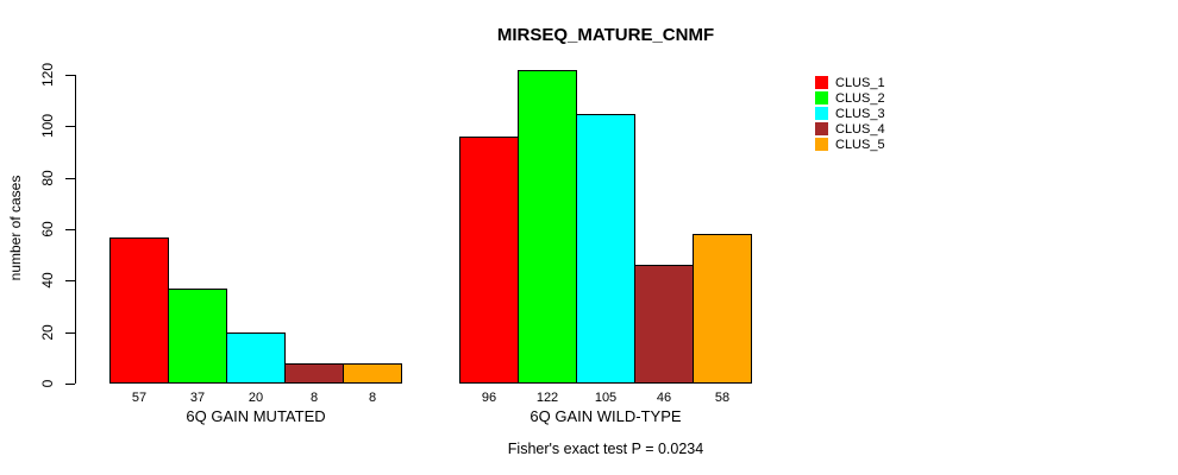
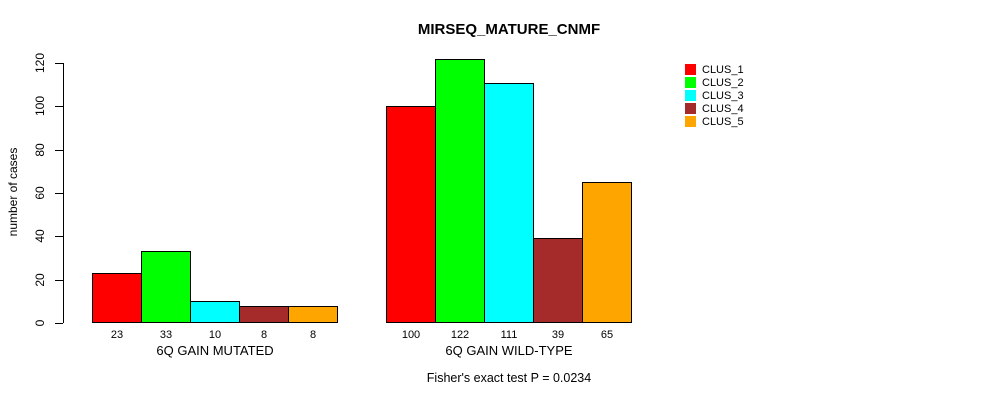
CLUS_1/6Q GAIN MUTATED: 57 -> 23
CLUS_2/6Q GAIN MUTATED: 37 -> 33
CLUS_3/6Q GAIN MUTATED: 20 -> 10
CLUS_1/6Q GAIN WILD-TYPE: 96 -> 100
CLUS_3/6Q GAIN WILD-TYPE: 105 -> 111
CLUS_4/6Q GAIN WILD-TYPE: 46 -> 39
CLUS_5/6Q GAIN WILD-TYPE: 58 -> 65
